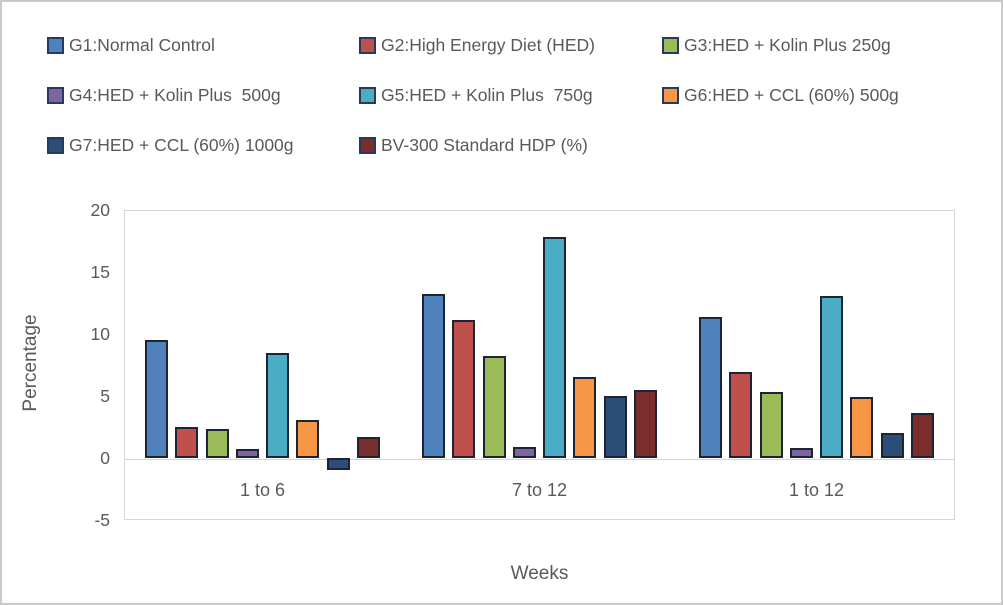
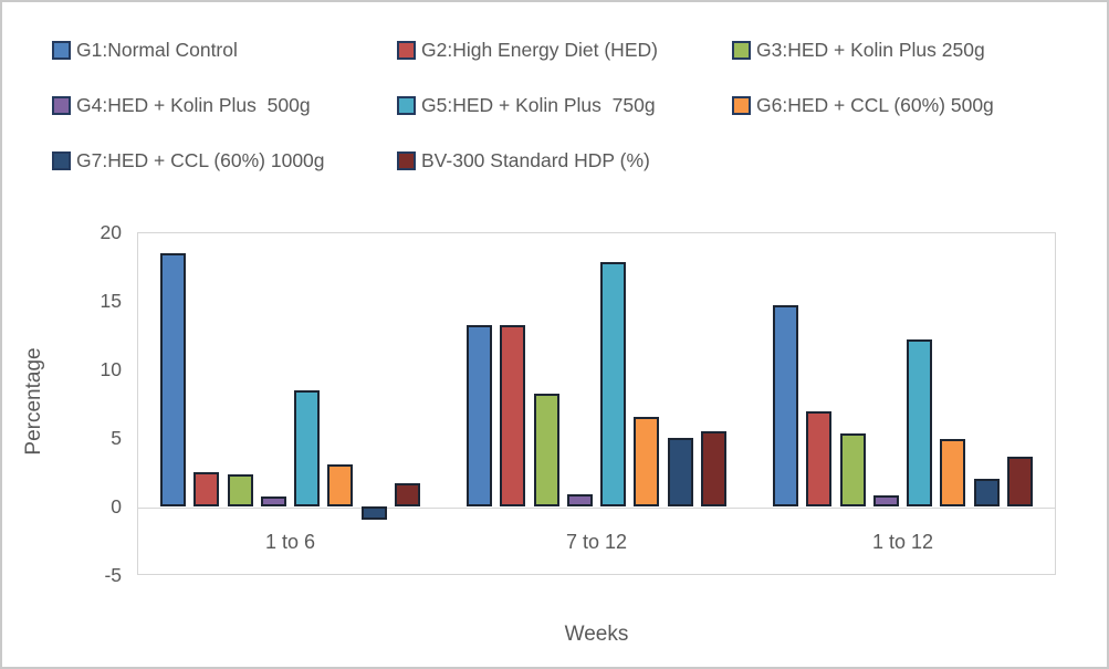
G1:Normal Control/1 to 6: 9.5 -> 18.5
G2:High Energy Diet (HED)/7 to 12: 11.1 -> 13.2
G1:Normal Control/1 to 12: 11.4 -> 14.7
G5:HED + Kolin Plus 750g/1 to 12: 13.1 -> 12.2
